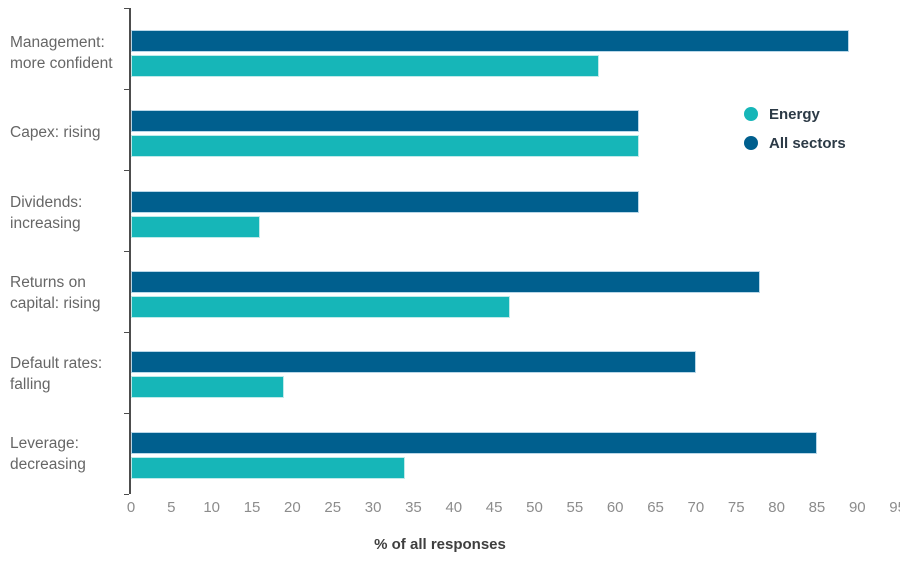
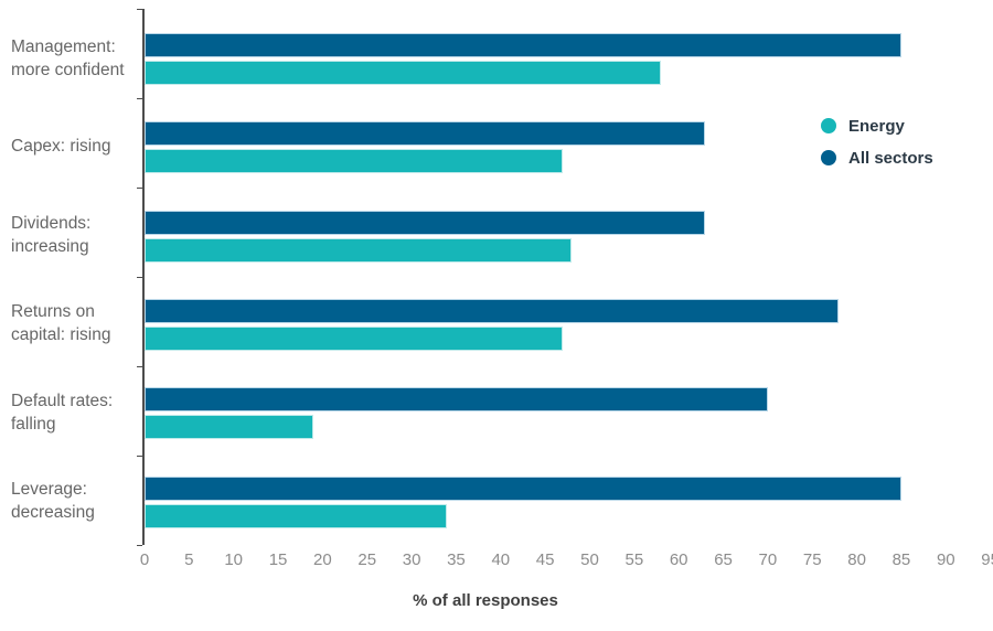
All sectors/Management: more confident: 89 -> 85
Energy/Capex: rising: 63 -> 47
Energy/Dividends: increasing: 16 -> 48
